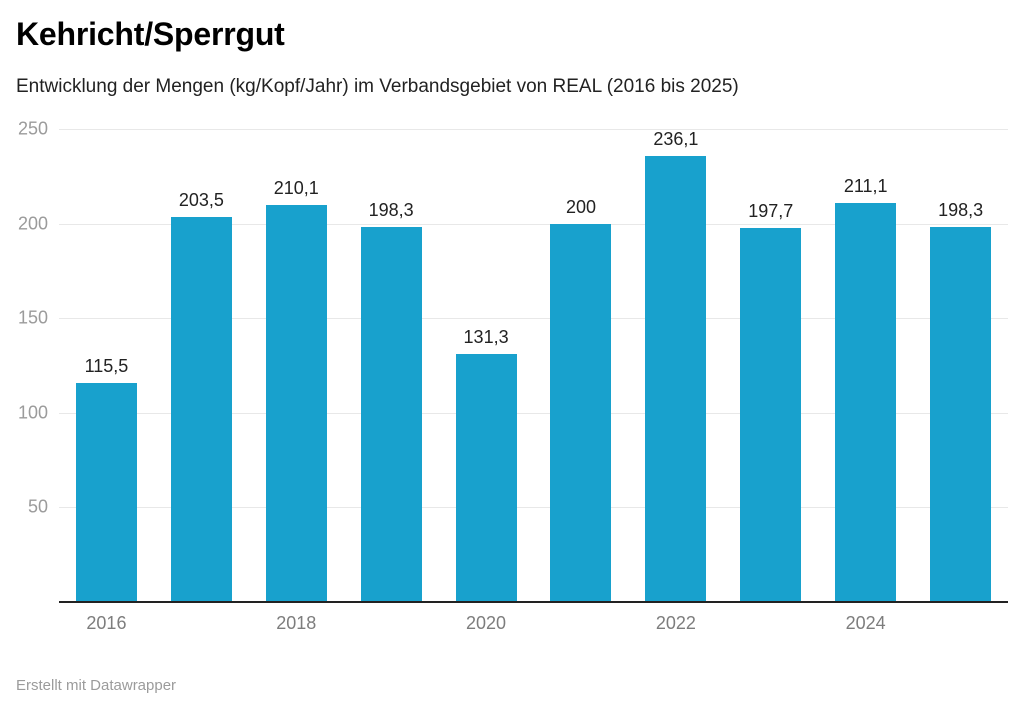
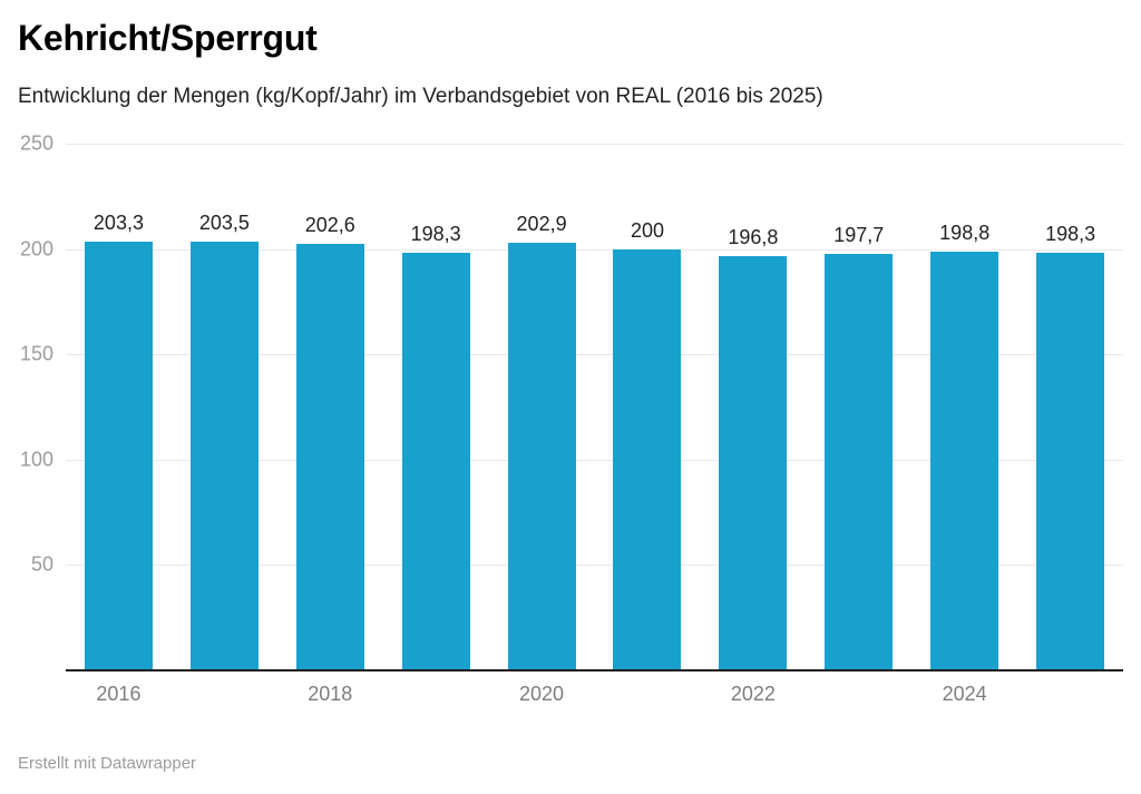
2016: 115,5 -> 203,3
2018: 210,1 -> 202,6
2020: 131,3 -> 202,9
2022: 236,1 -> 196,8
2024: 211,1 -> 198,8
